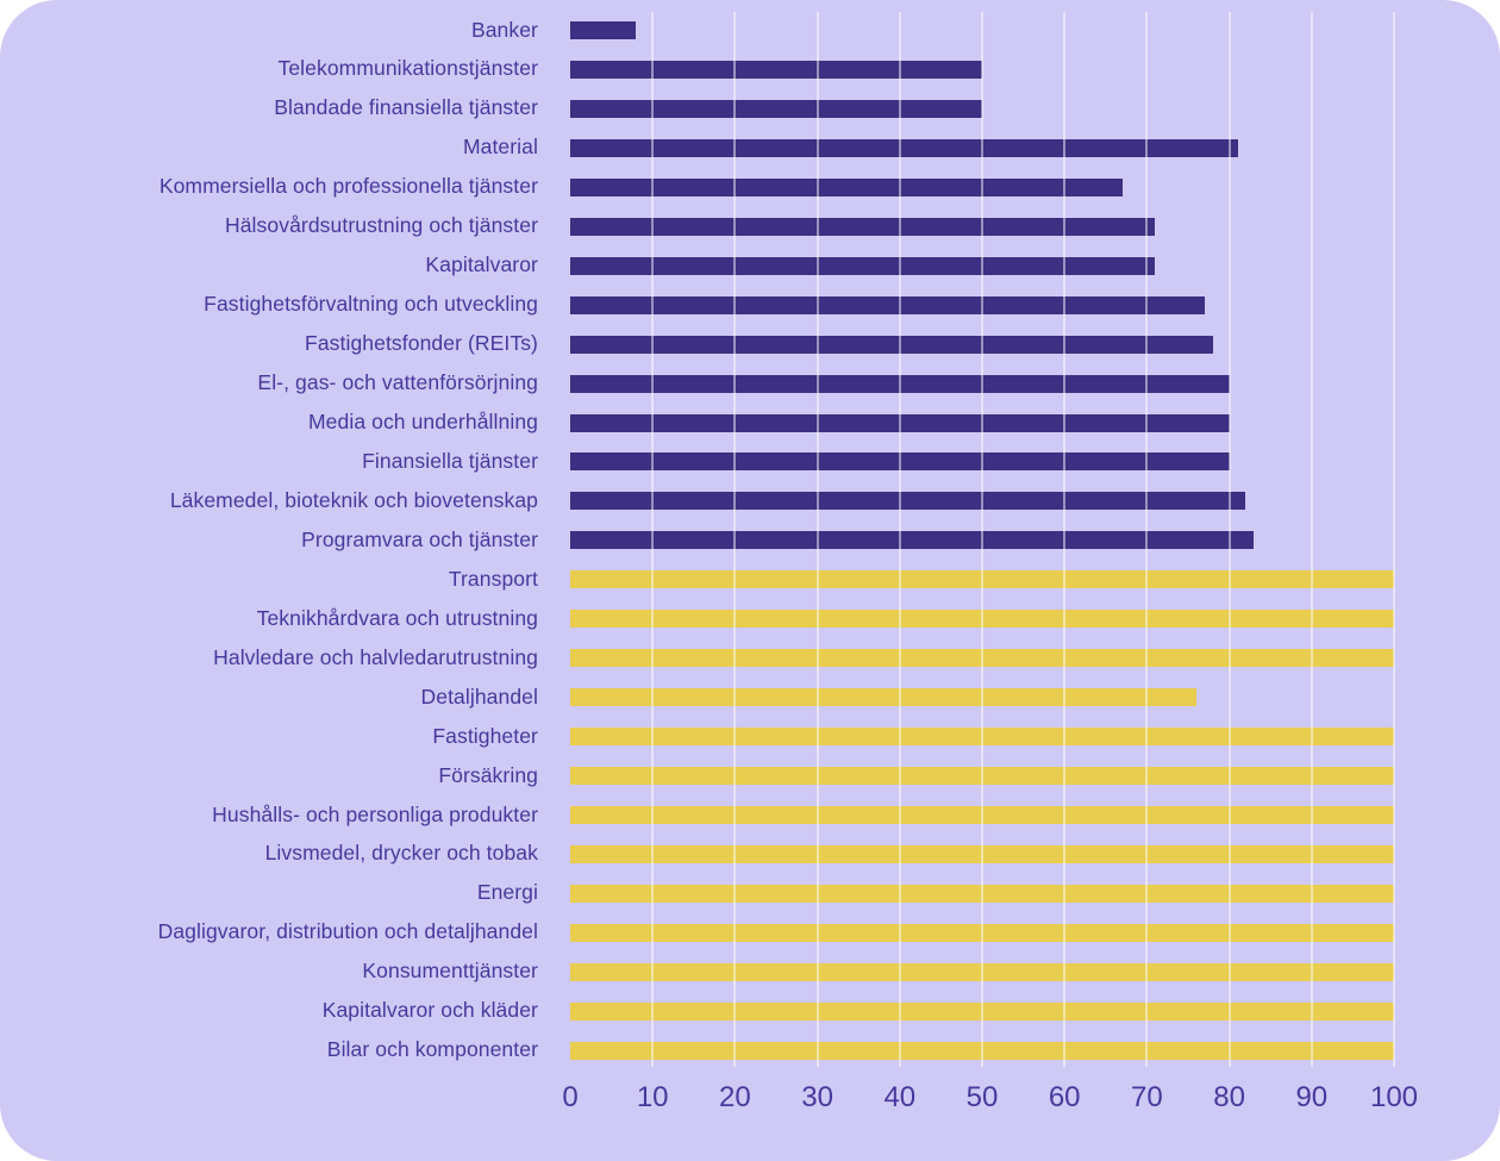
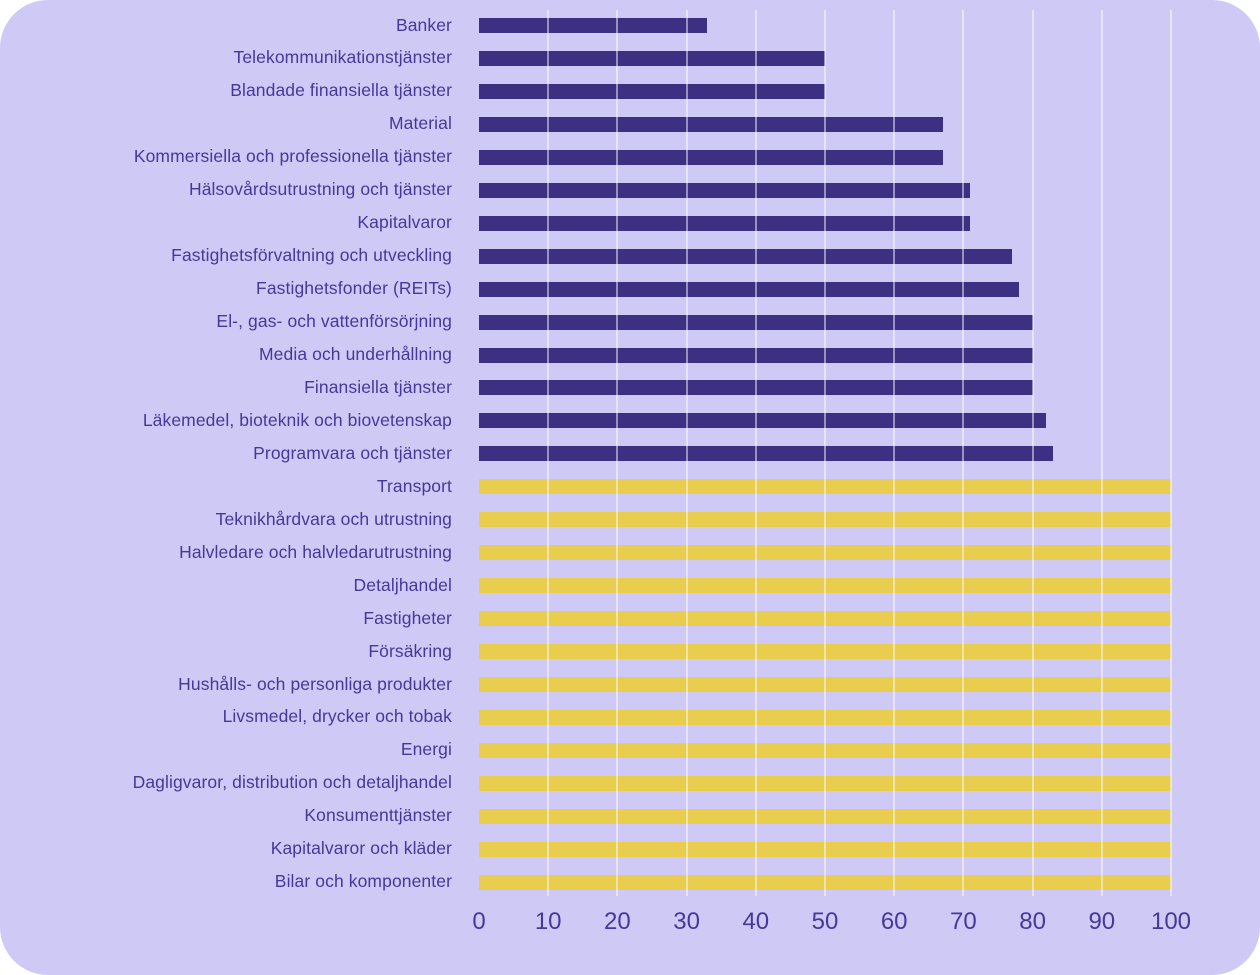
Banker: 8 -> 33
Material: 81 -> 67
Detaljhandel: 76 -> 100
